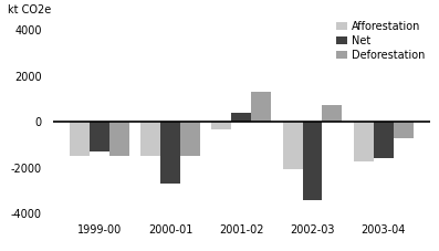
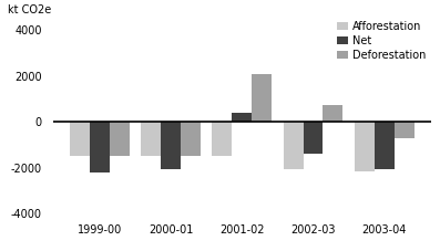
Net/1999-00: -1300 -> -2200
Net/2000-01: -2700 -> -2050
Afforestation/2001-02: -350 -> -1500
Deforestation/2001-02: 1300 -> 2100
Net/2002-03: -3400 -> -1400
Afforestation/2003-04: -1750 -> -2150
Net/2003-04: -1600 -> -2050
